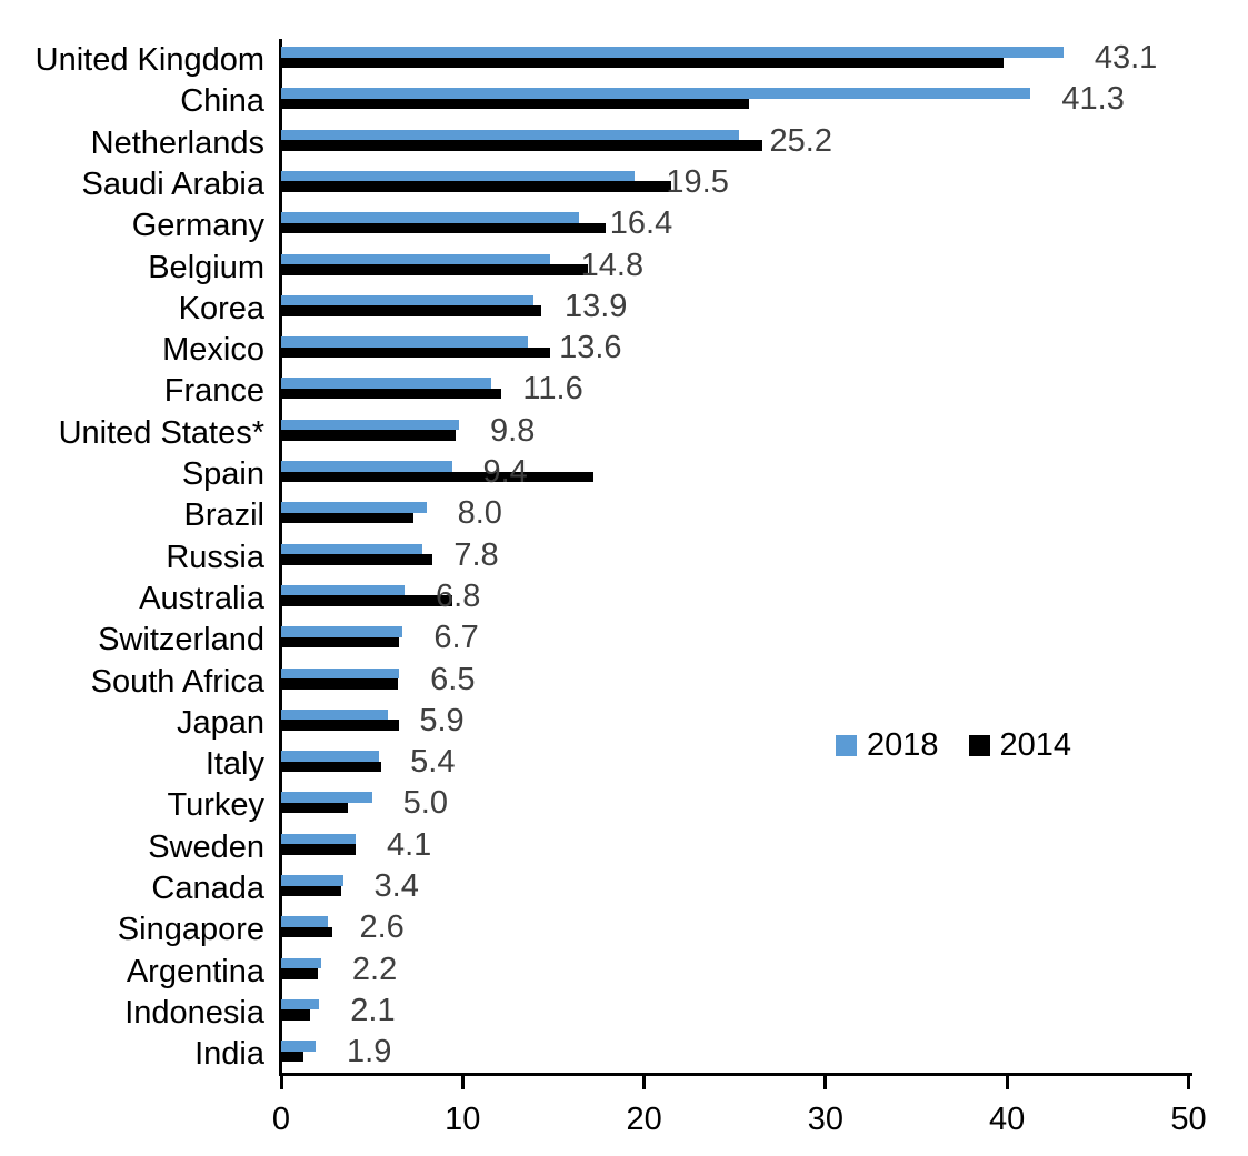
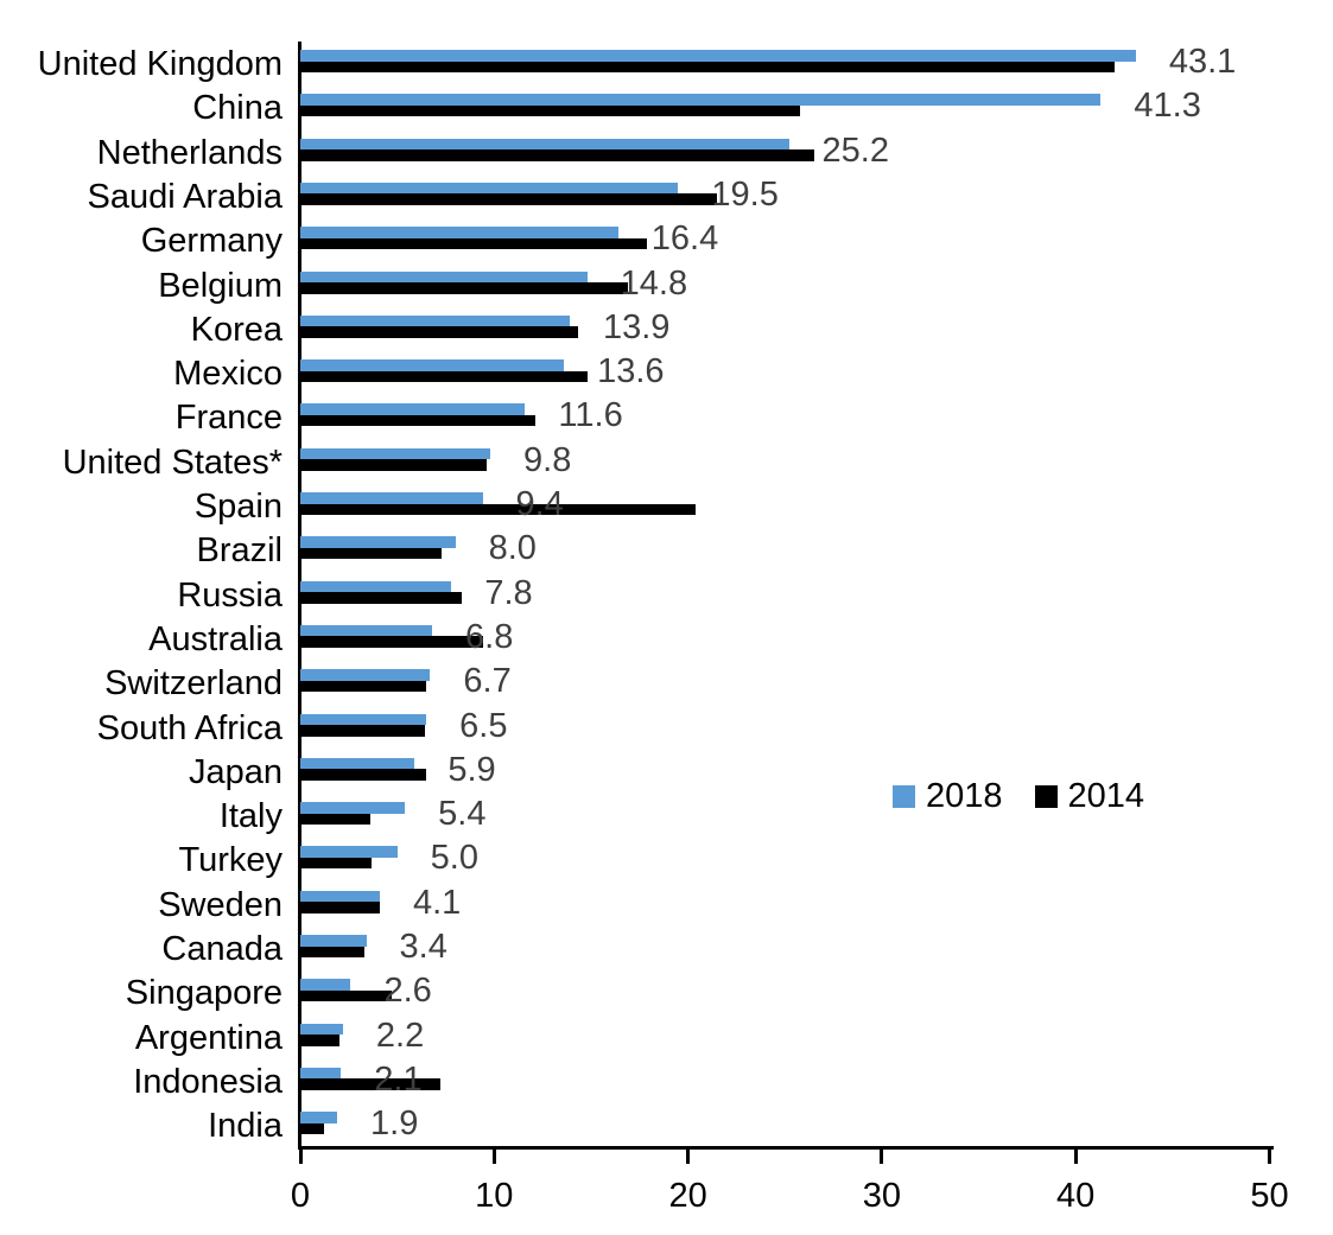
2014/United Kingdom: 39.8 -> 42.0
2014/Spain: 17.2 -> 20.4
2014/Italy: 5.5 -> 3.6
2014/Singapore: 2.8 -> 4.7
2014/Indonesia: 1.6 -> 7.2
